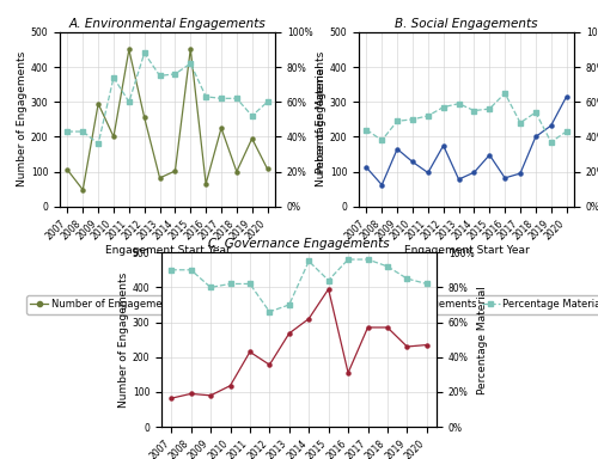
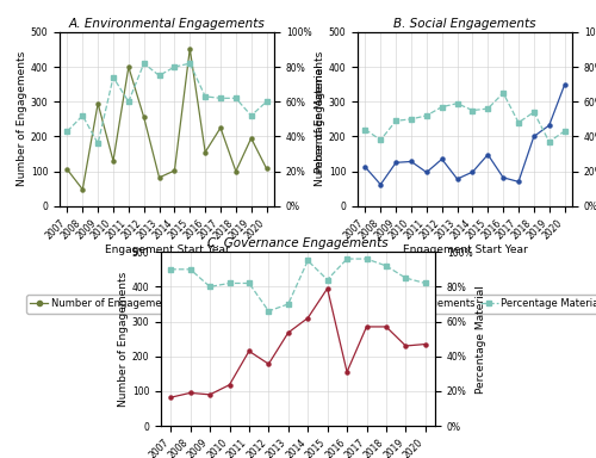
A. Environmental Engagements/Percentage Material/2008: 43% -> 52%
A. Environmental Engagements/Number of Engagements/2010: 200 -> 130
A. Environmental Engagements/Number of Engagements/2011: 450 -> 400
A. Environmental Engagements/Percentage Material/2012: 88% -> 82%
A. Environmental Engagements/Percentage Material/2014: 76% -> 80%
A. Environmental Engagements/Number of Engagements/2016: 65 -> 155
B. Social Engagements/Number of Engagements/2009: 165 -> 125
B. Social Engagements/Number of Engagements/2012: 175 -> 135
B. Social Engagements/Number of Engagements/2017: 95 -> 70
B. Social Engagements/Number of Engagements/2020: 315 -> 348
